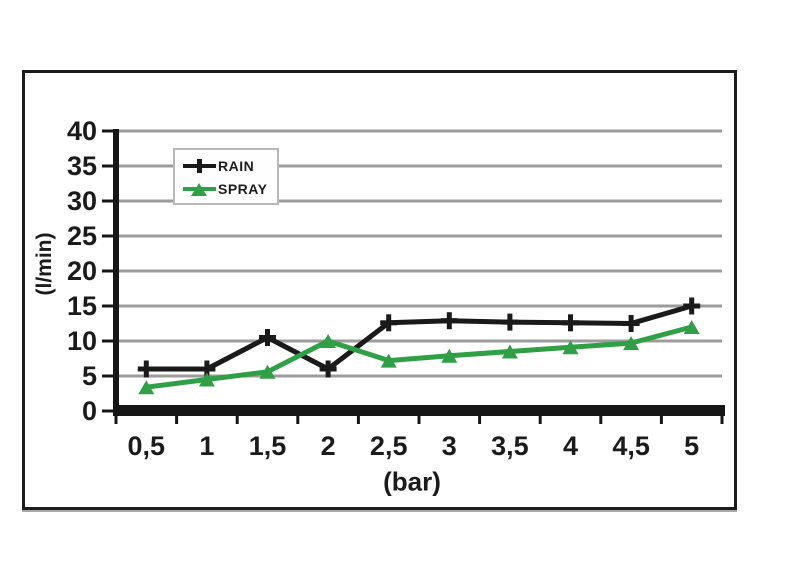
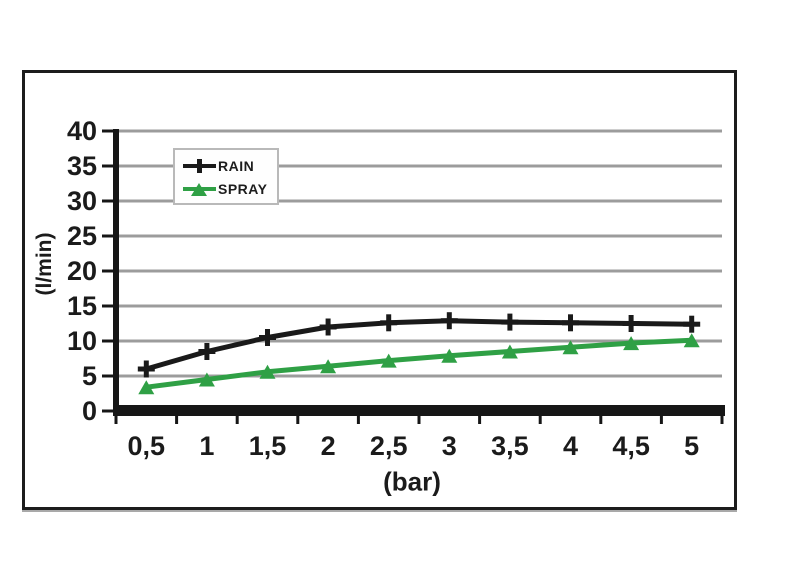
RAIN/1: 6 -> 8
RAIN/2: 6 -> 12
SPRAY/2: 10 -> 6
RAIN/5: 15 -> 12
SPRAY/5: 12 -> 10
